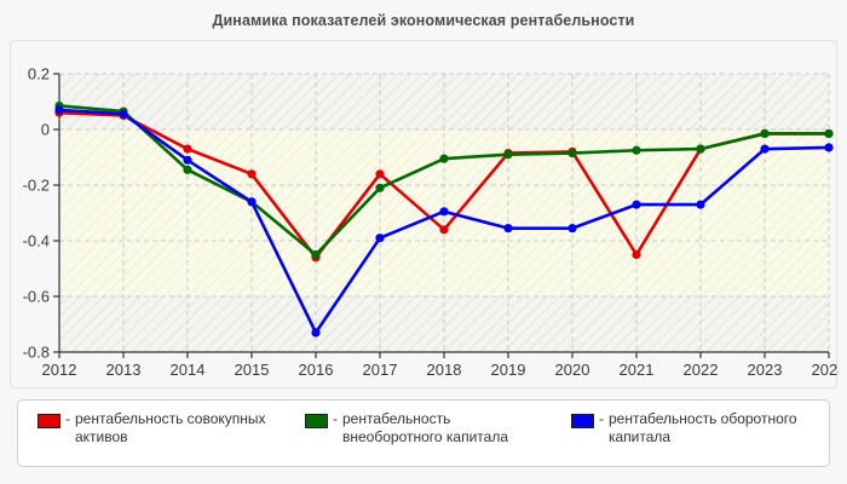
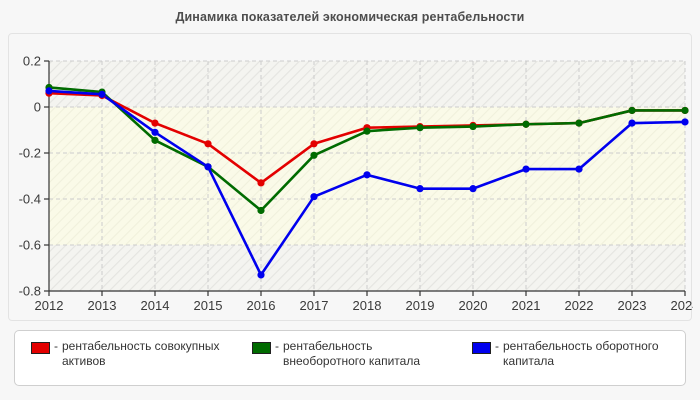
- рентабельность совокупных активов/2016: -0.46 -> -0.33
- рентабельность совокупных активов/2018: -0.36 -> -0.09
- рентабельность совокупных активов/2021: -0.45 -> -0.07
